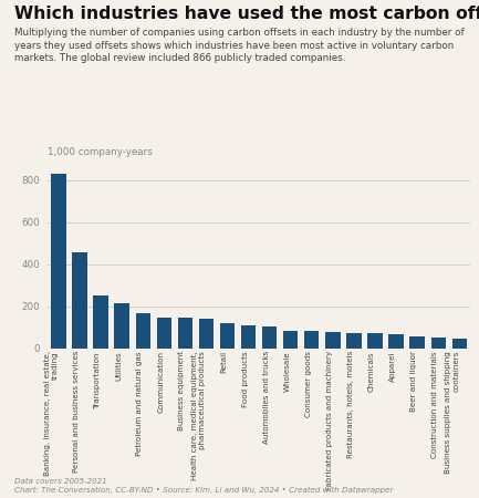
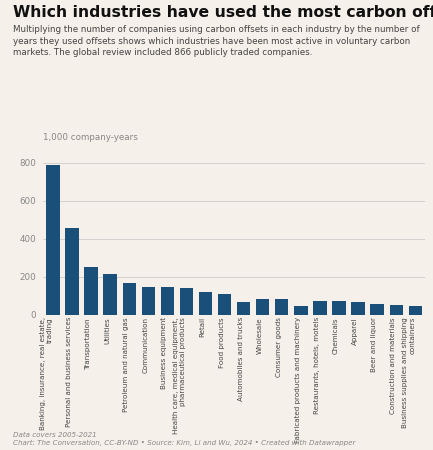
Banking, insurance, real estate, trading: 830 -> 790
Automobiles and trucks: 100 -> 70
Fabricated products and machinery: 80 -> 50
